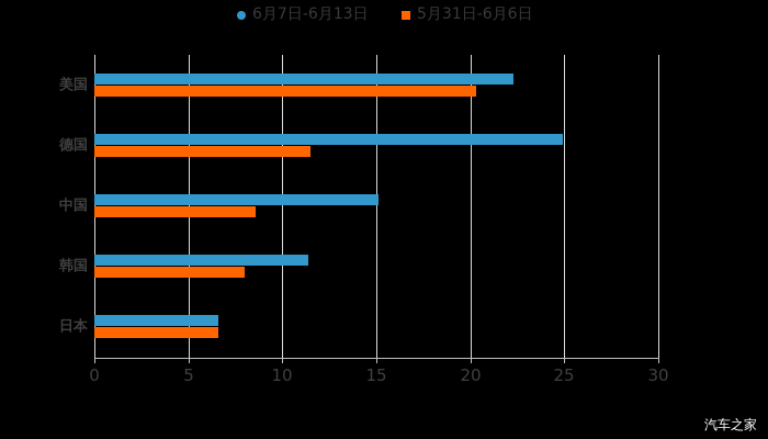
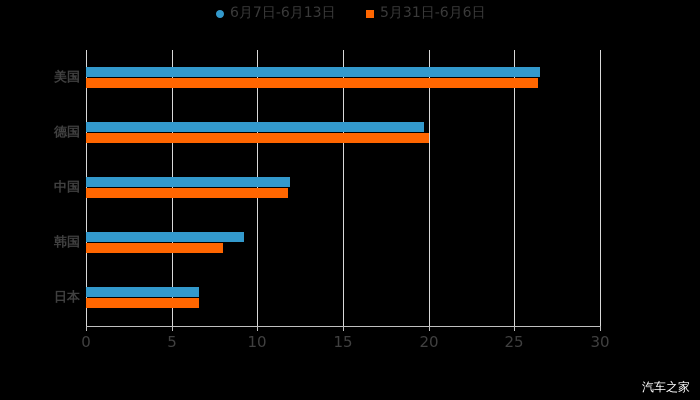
6月7日-6月13日/美国: 22.3 -> 26.5
5月31日-6月6日/美国: 20.3 -> 26.4
6月7日-6月13日/德国: 24.9 -> 19.7
5月31日-6月6日/德国: 11.5 -> 20.0
6月7日-6月13日/中国: 15.1 -> 11.9
5月31日-6月6日/中国: 8.6 -> 11.8
6月7日-6月13日/韩国: 11.4 -> 9.2
